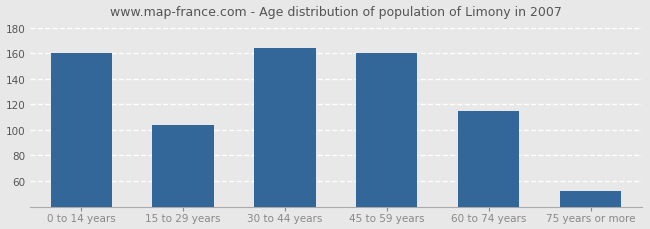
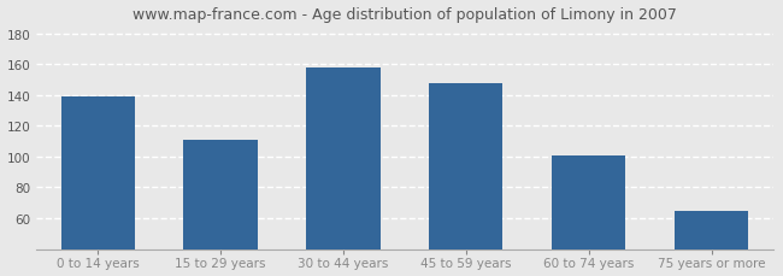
0 to 14 years: 160 -> 139
15 to 29 years: 104 -> 111
30 to 44 years: 164 -> 158
45 to 59 years: 160 -> 148
60 to 74 years: 115 -> 101
75 years or more: 52 -> 65
